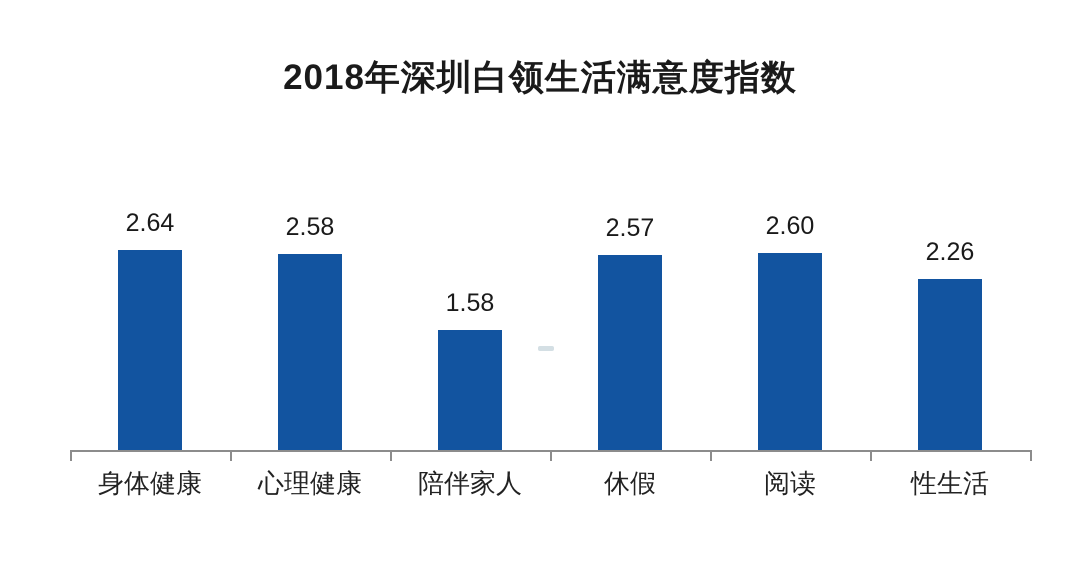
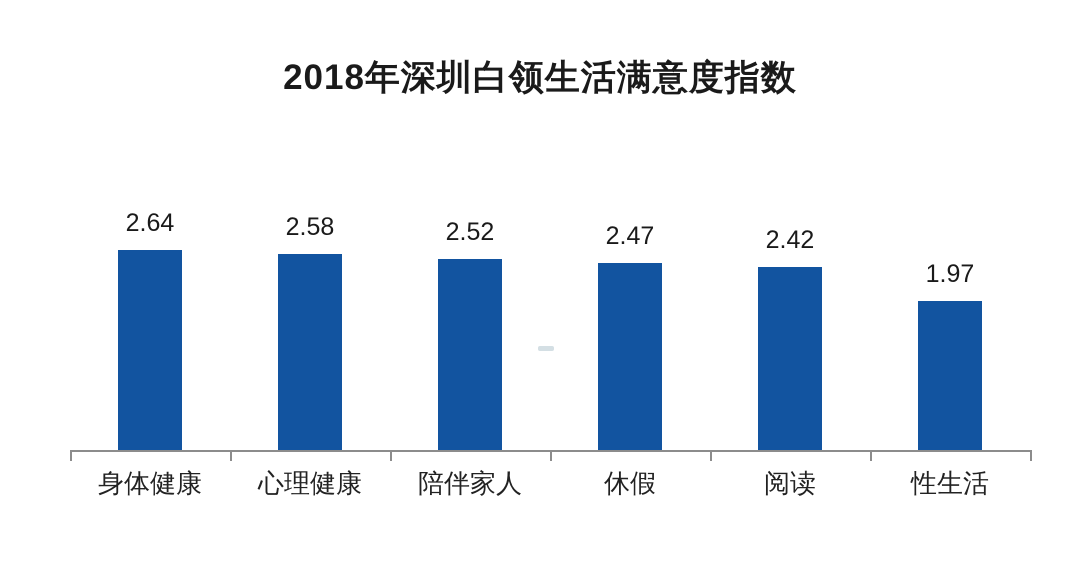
陪伴家人: 1.58 -> 2.52
休假: 2.57 -> 2.47
阅读: 2.60 -> 2.42
性生活: 2.26 -> 1.97
